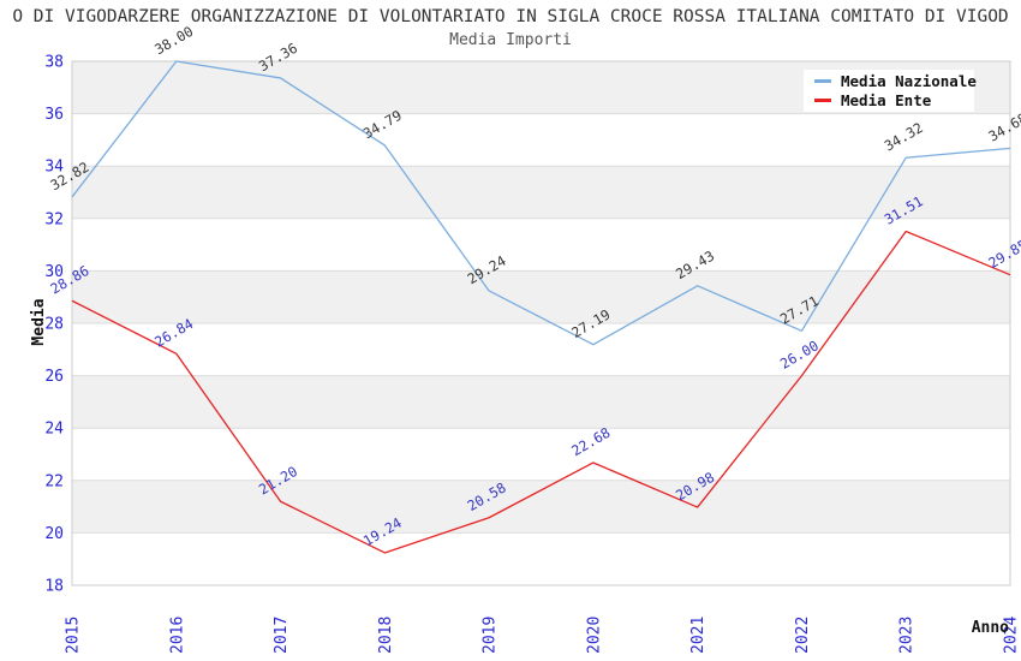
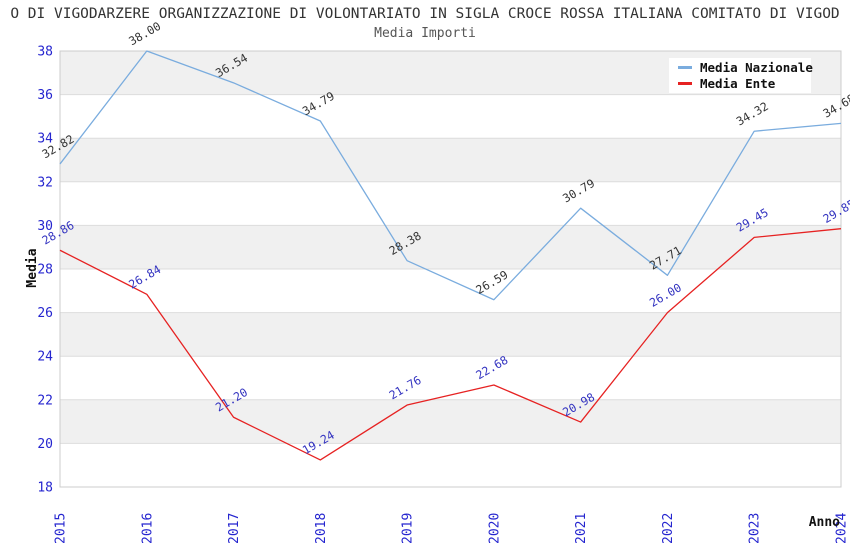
Media Nazionale/2017: 37.36 -> 36.54
Media Nazionale/2019: 29.24 -> 28.38
Media Ente/2019: 20.58 -> 21.76
Media Nazionale/2020: 27.19 -> 26.59
Media Nazionale/2021: 29.43 -> 30.79
Media Ente/2023: 31.51 -> 29.45
